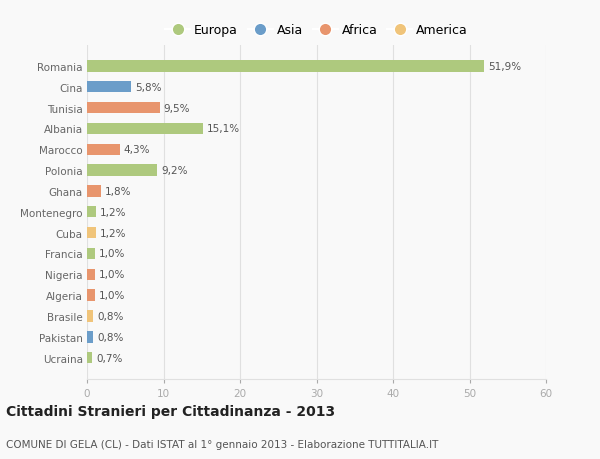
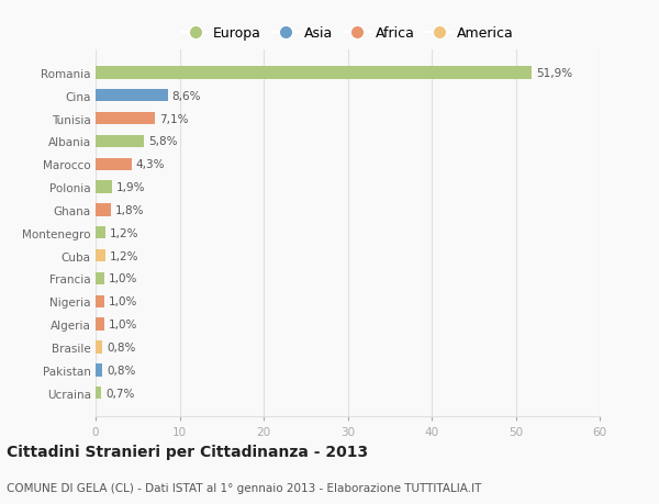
Cina: 5,8% -> 8,6%
Tunisia: 9,5% -> 7,1%
Albania: 15,1% -> 5,8%
Polonia: 9,2% -> 1,9%
